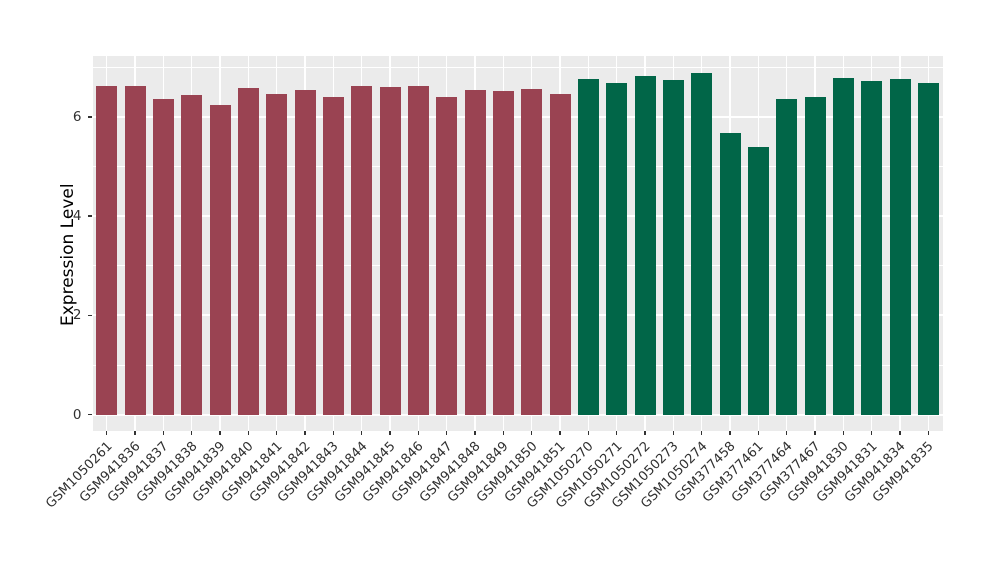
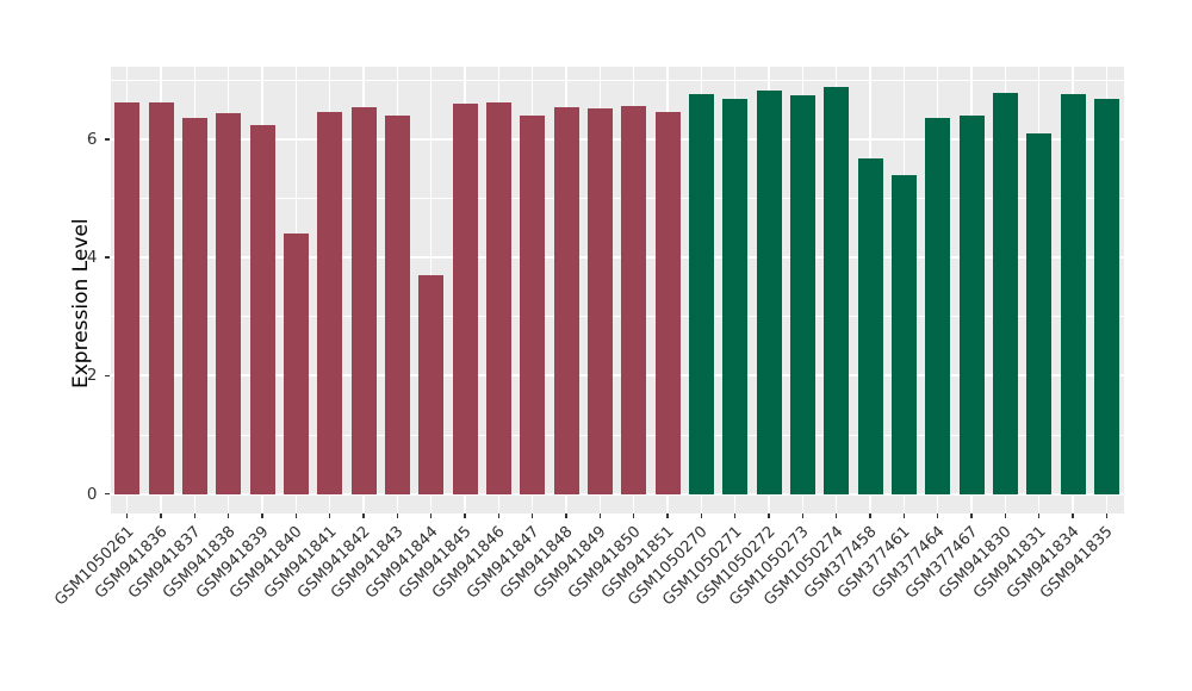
GSM941840: 6.6 -> 4.4
GSM941844: 6.6 -> 3.7
GSM941831: 6.7 -> 6.1
